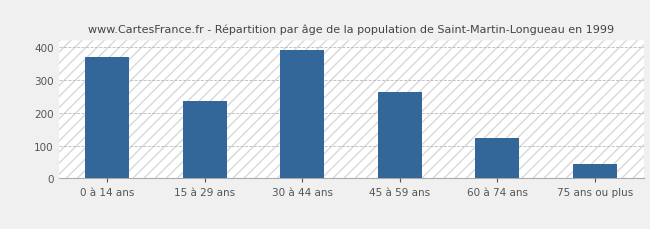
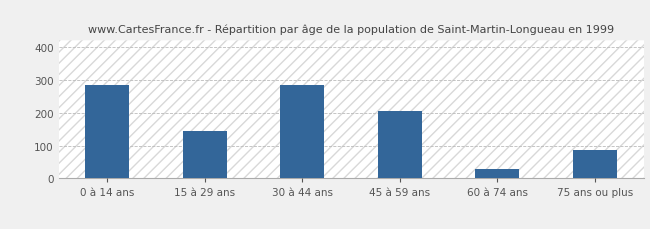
0 à 14 ans: 370 -> 285
15 à 29 ans: 237 -> 145
30 à 44 ans: 390 -> 285
45 à 59 ans: 263 -> 205
60 à 74 ans: 124 -> 30
75 ans ou plus: 43 -> 85
